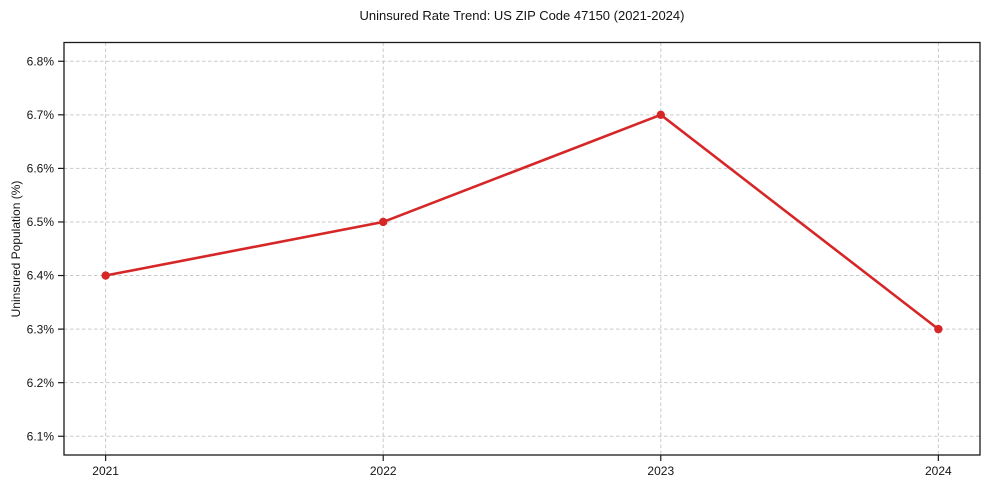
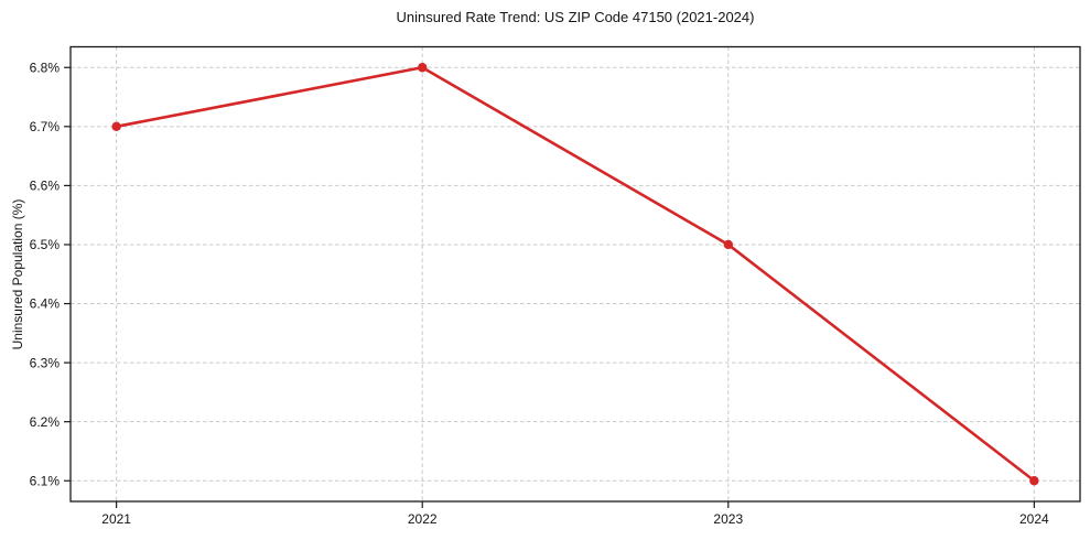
2021: 6.4% -> 6.7%
2022: 6.5% -> 6.8%
2023: 6.7% -> 6.5%
2024: 6.3% -> 6.1%
